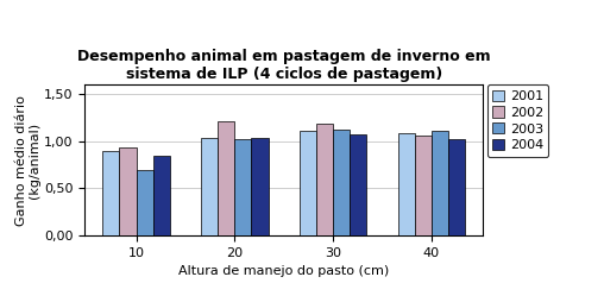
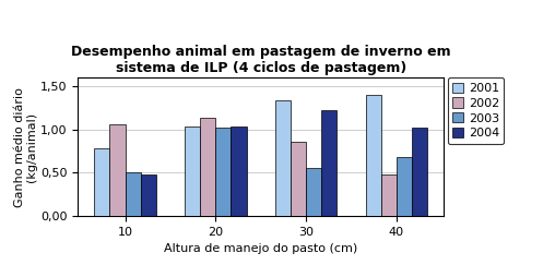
2001/10: 0,90 -> 0,78
2002/10: 0,94 -> 1,06
2003/10: 0,70 -> 0,50
2004/10: 0,84 -> 0,48
2002/20: 1,21 -> 1,14
2001/30: 1,11 -> 1,34
2002/30: 1,18 -> 0,86
2003/30: 1,12 -> 0,56
2004/30: 1,07 -> 1,22
2001/40: 1,08 -> 1,40
2002/40: 1,06 -> 0,48
2003/40: 1,11 -> 0,68
